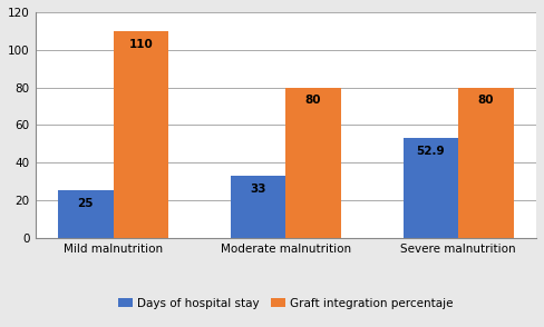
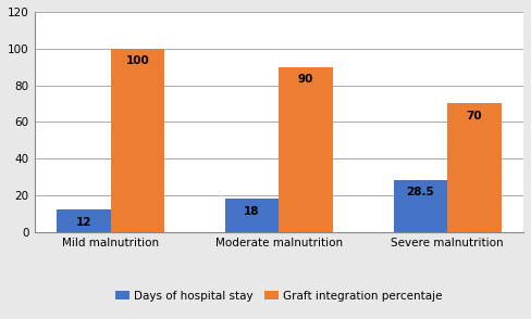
Days of hospital stay/Mild malnutrition: 25 -> 12
Graft integration percentaje/Mild malnutrition: 110 -> 100
Days of hospital stay/Moderate malnutrition: 33 -> 18
Graft integration percentaje/Moderate malnutrition: 80 -> 90
Days of hospital stay/Severe malnutrition: 52.9 -> 28.5
Graft integration percentaje/Severe malnutrition: 80 -> 70
